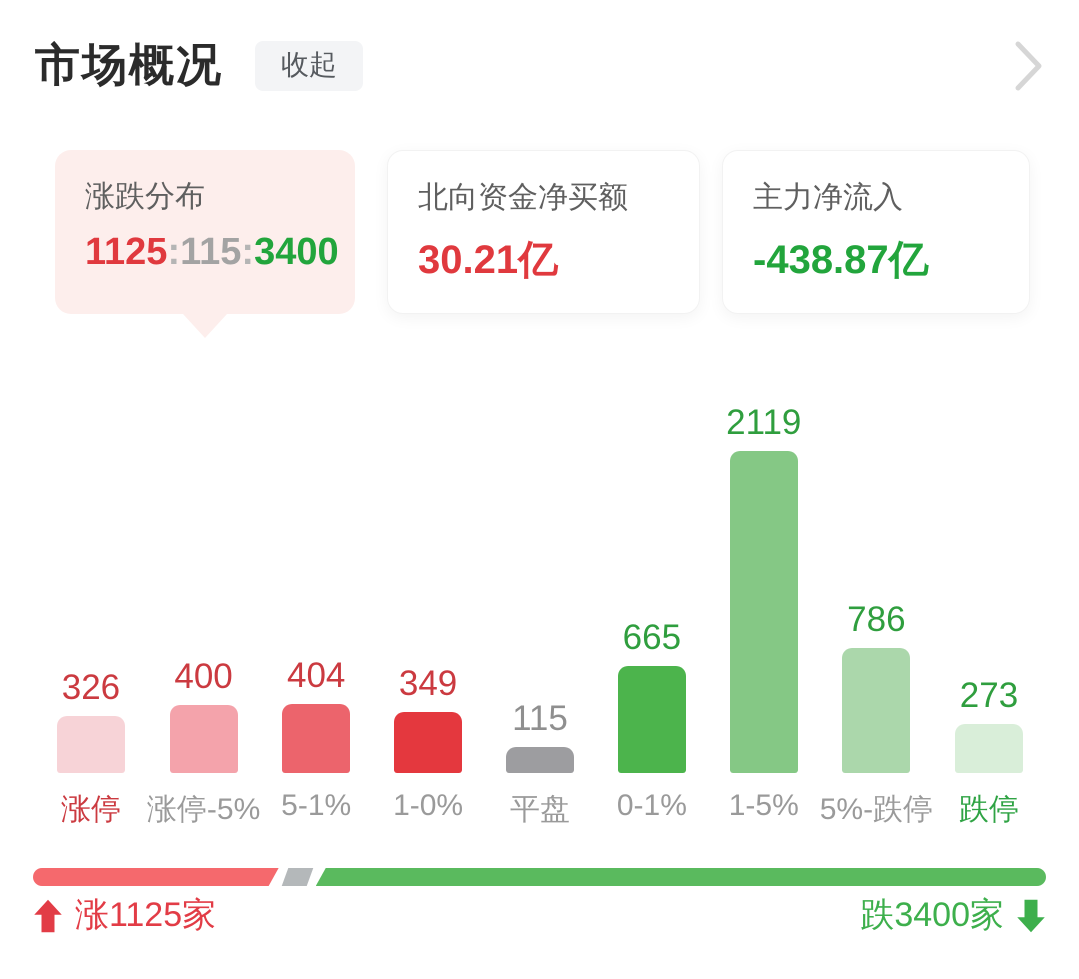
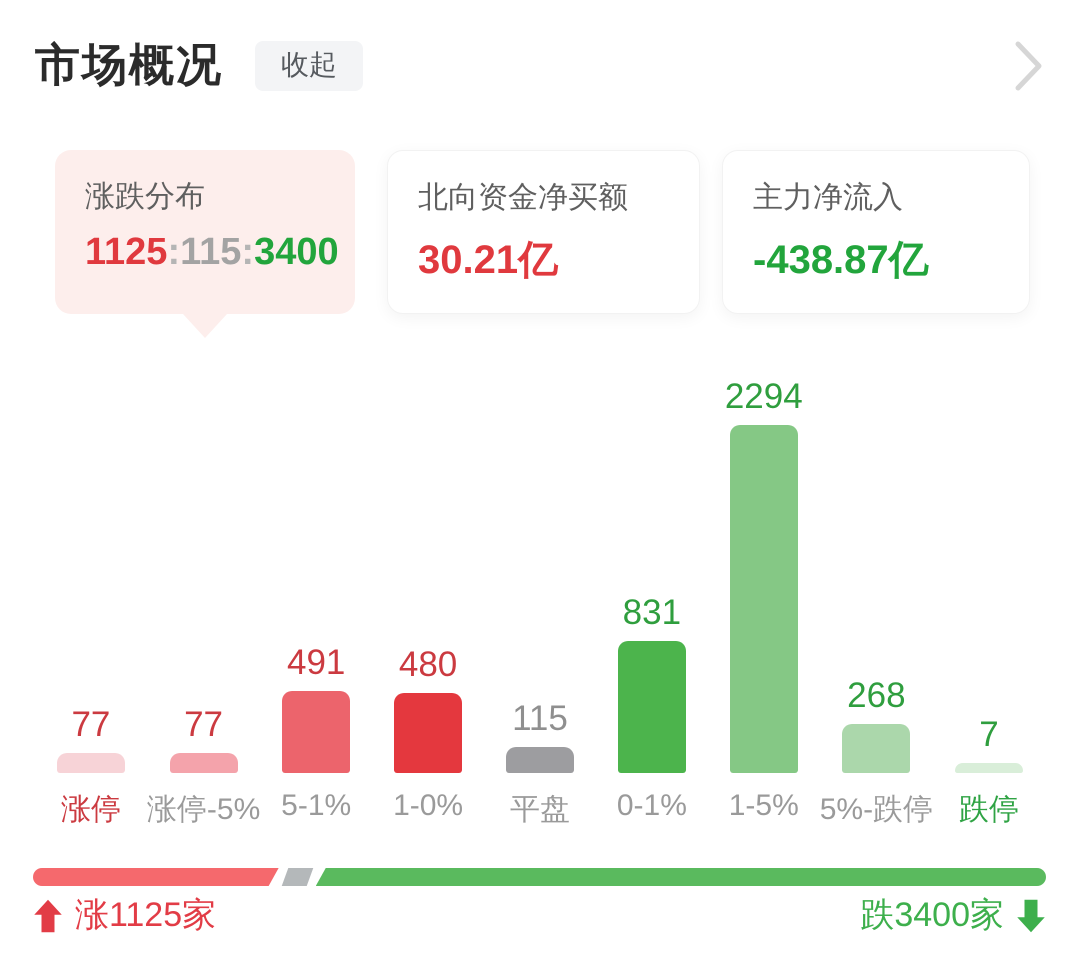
涨停: 326 -> 77
涨停-5%: 400 -> 77
5-1%: 404 -> 491
1-0%: 349 -> 480
0-1%: 665 -> 831
1-5%: 2119 -> 2294
5%-跌停: 786 -> 268
跌停: 273 -> 7
